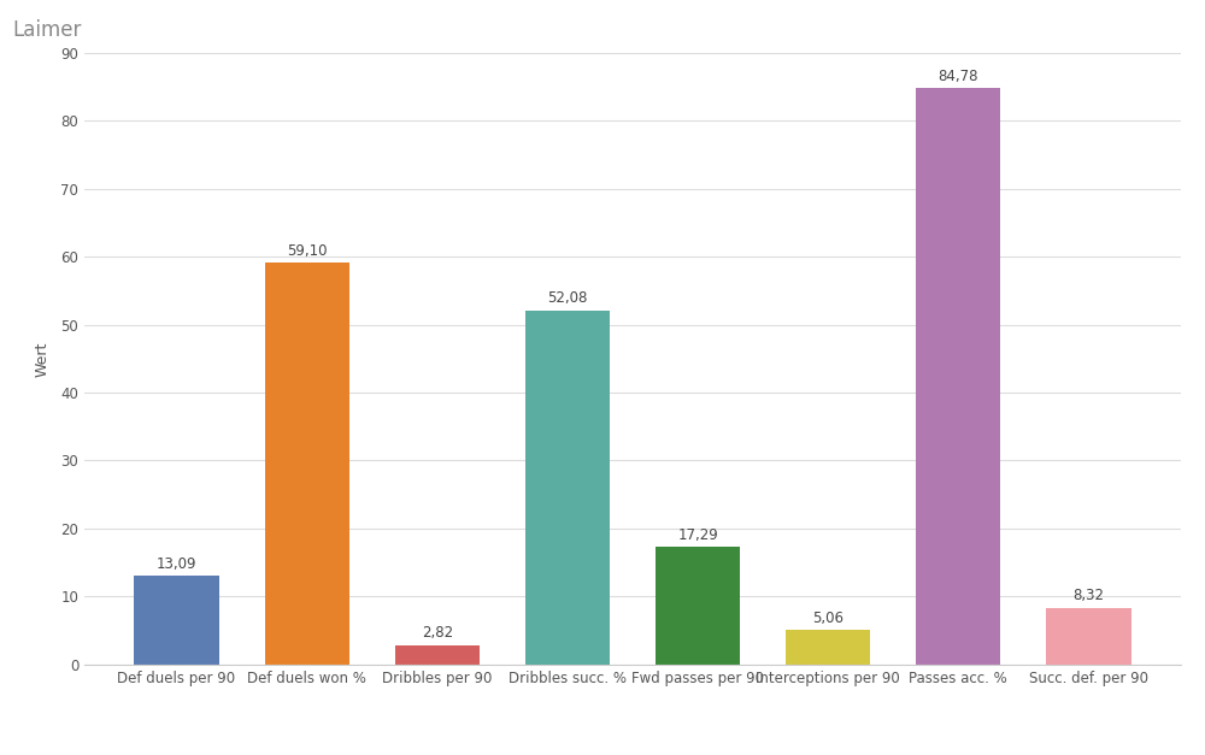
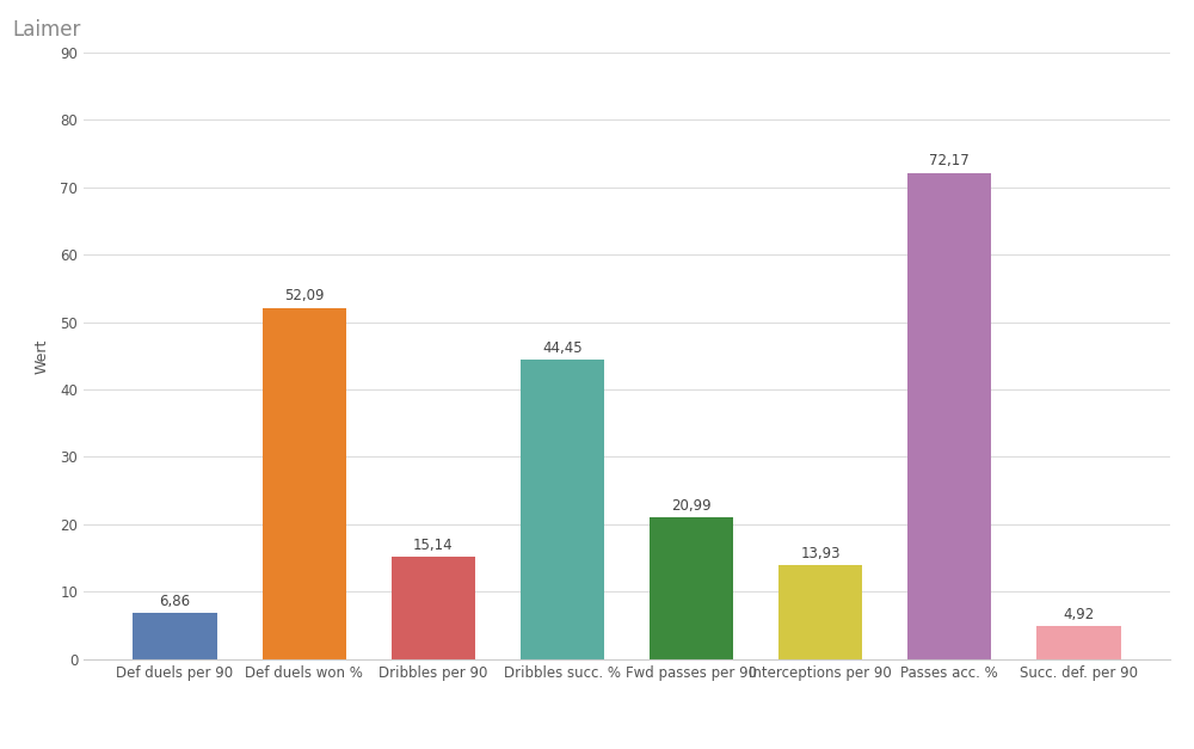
Def duels per 90: 13,09 -> 6,86
Def duels won %: 59,10 -> 52,09
Dribbles per 90: 2,82 -> 15,14
Dribbles succ. %: 52,08 -> 44,45
Fwd passes per 90: 17,29 -> 20,99
Interceptions per 90: 5,06 -> 13,93
Passes acc. %: 84,78 -> 72,17
Succ. def. per 90: 8,32 -> 4,92
